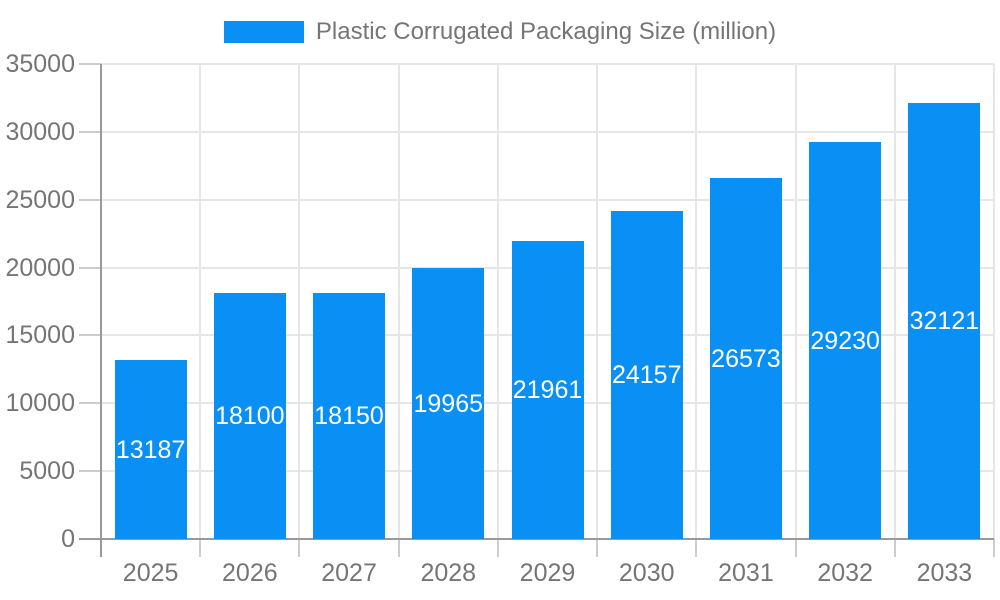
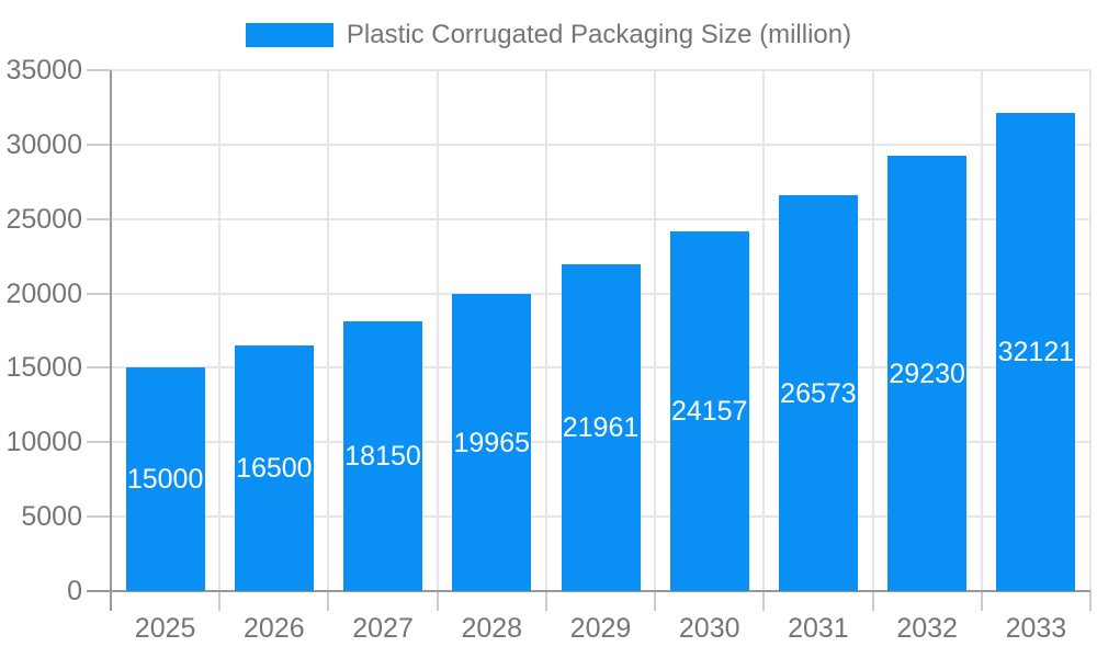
2025: 13187 -> 15000
2026: 18100 -> 16500
